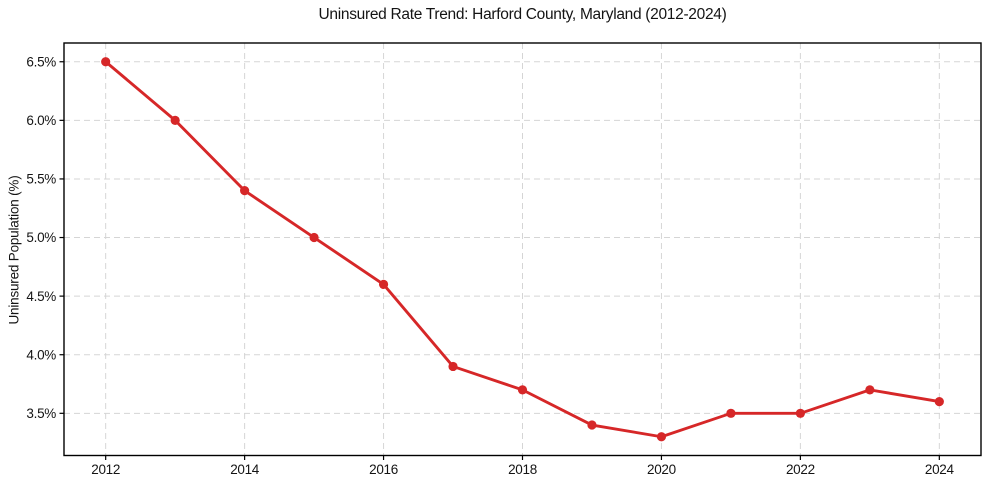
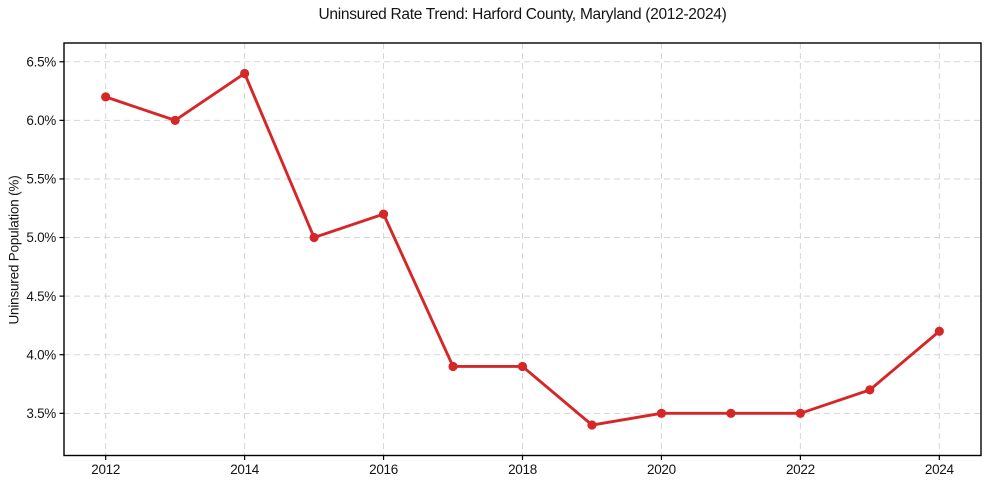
2012: 6.5% -> 6.2%
2014: 5.4% -> 6.4%
2016: 4.6% -> 5.2%
2018: 3.7% -> 3.9%
2020: 3.3% -> 3.5%
2024: 3.6% -> 4.2%
